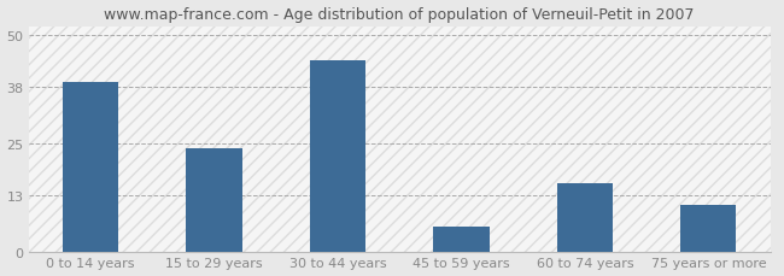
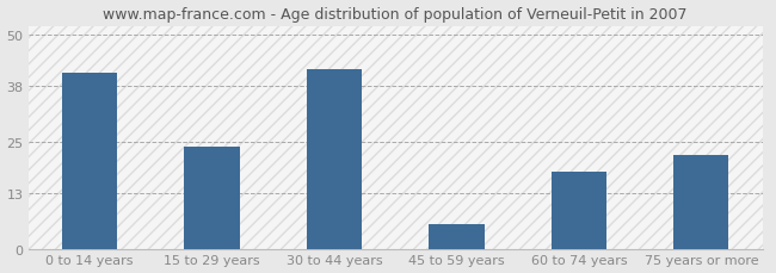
0 to 14 years: 39 -> 41
30 to 44 years: 44 -> 42
60 to 74 years: 16 -> 18
75 years or more: 11 -> 22
